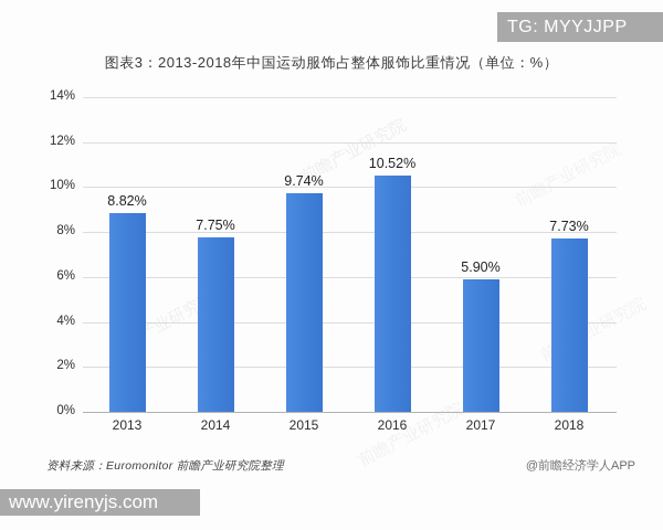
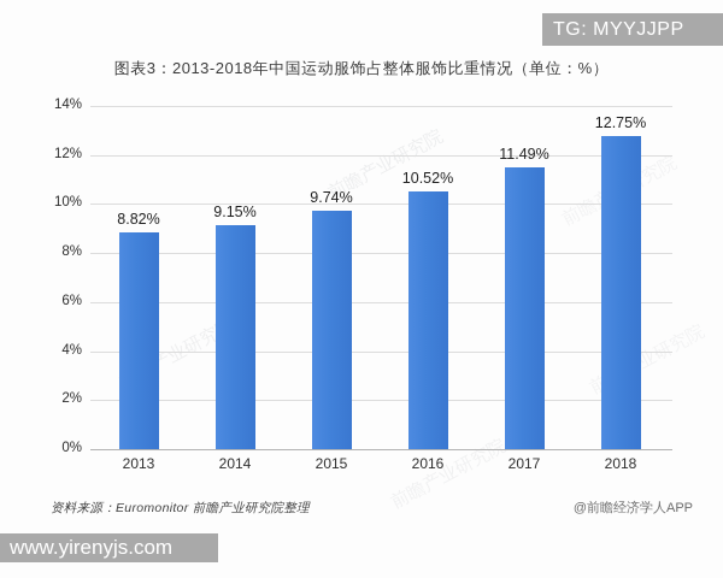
2014: 7.75% -> 9.15%
2017: 5.90% -> 11.49%
2018: 7.73% -> 12.75%
